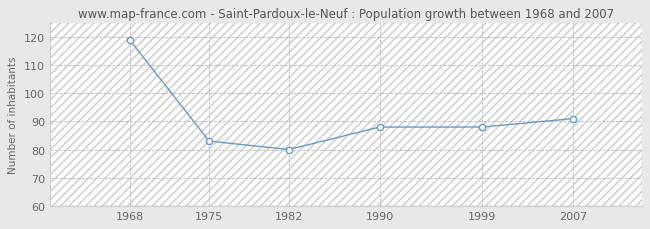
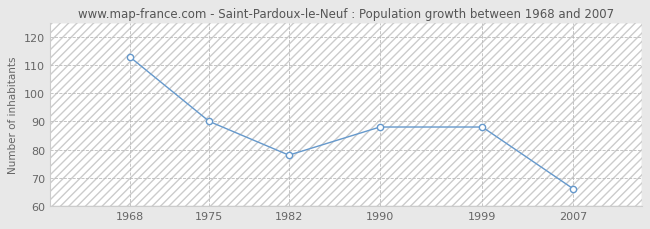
1968: 119 -> 113
1975: 83 -> 90
1982: 80 -> 78
2007: 91 -> 66
